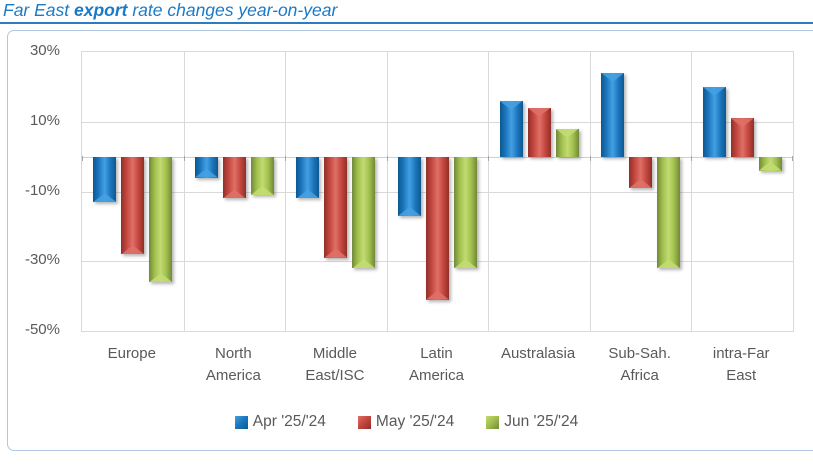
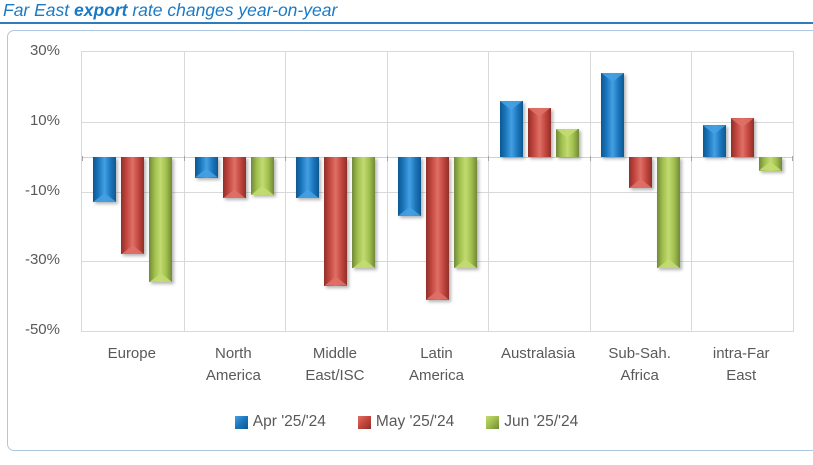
May '25/'24/Middle East/ISC: -29% -> -37%
Apr '25/'24/intra-Far East: 20% -> 9%
